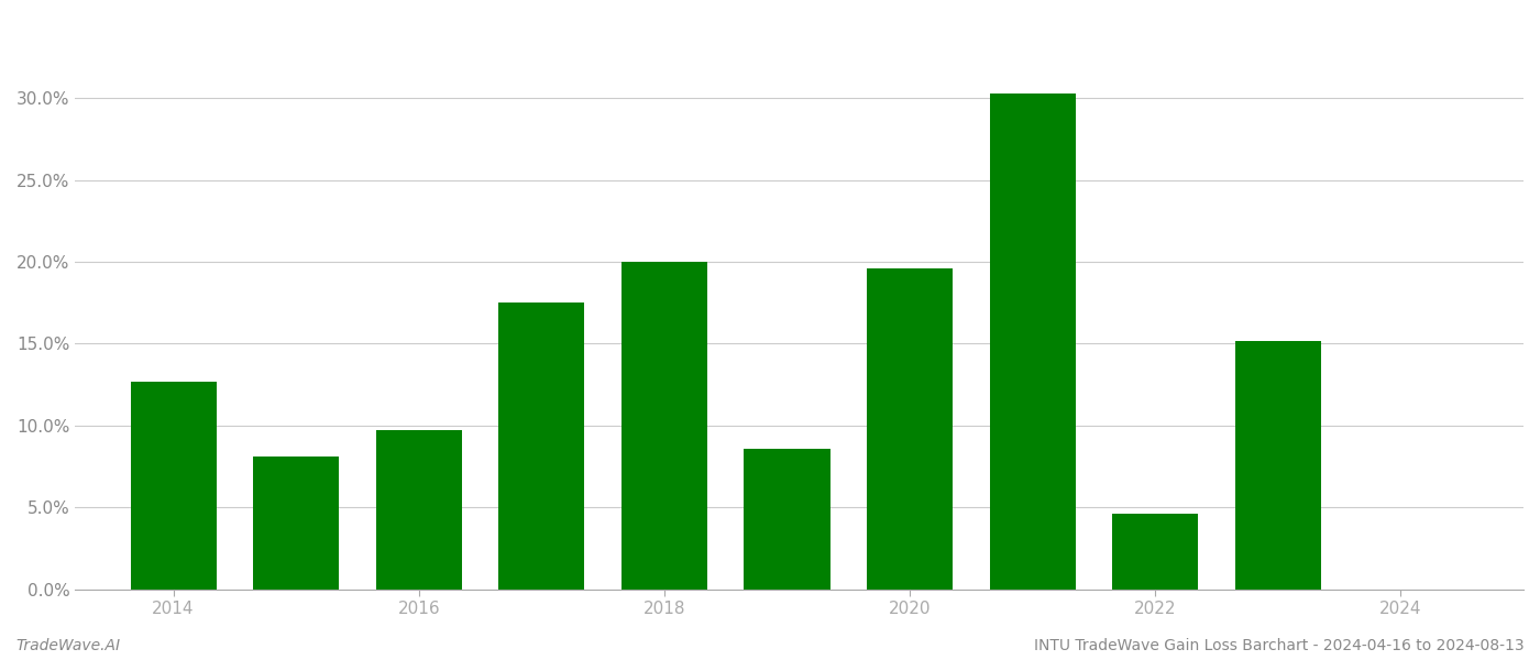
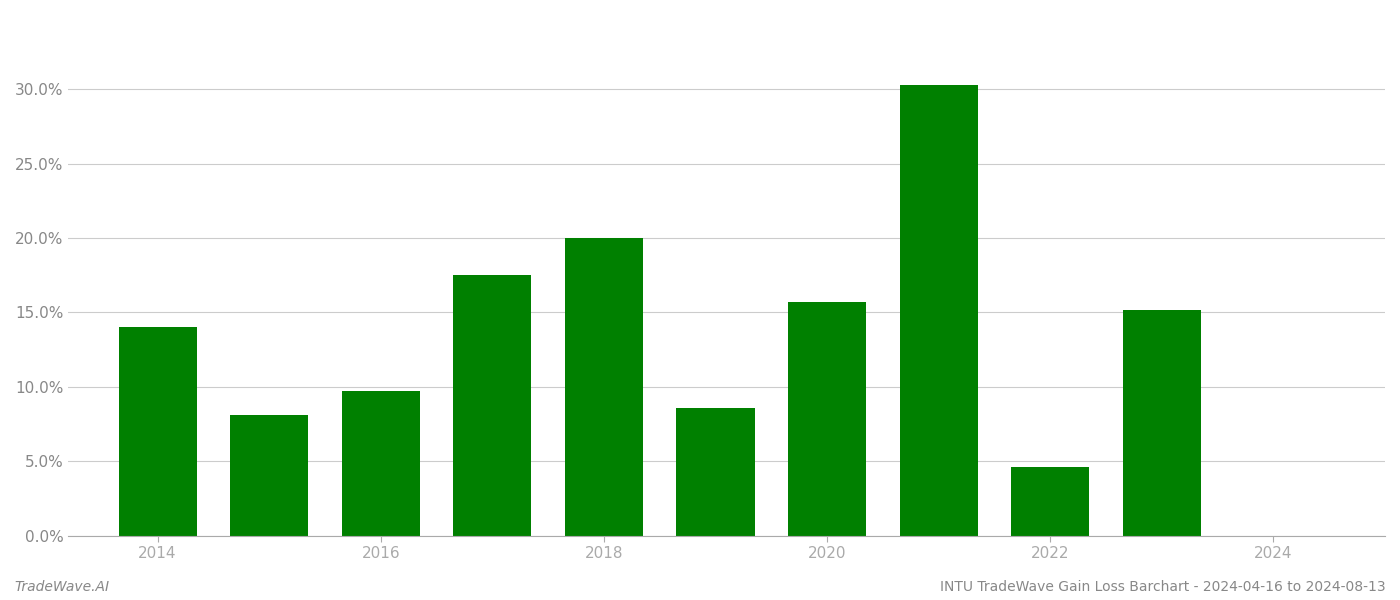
2014: 12.7% -> 14.0%
2020: 19.6% -> 15.7%
